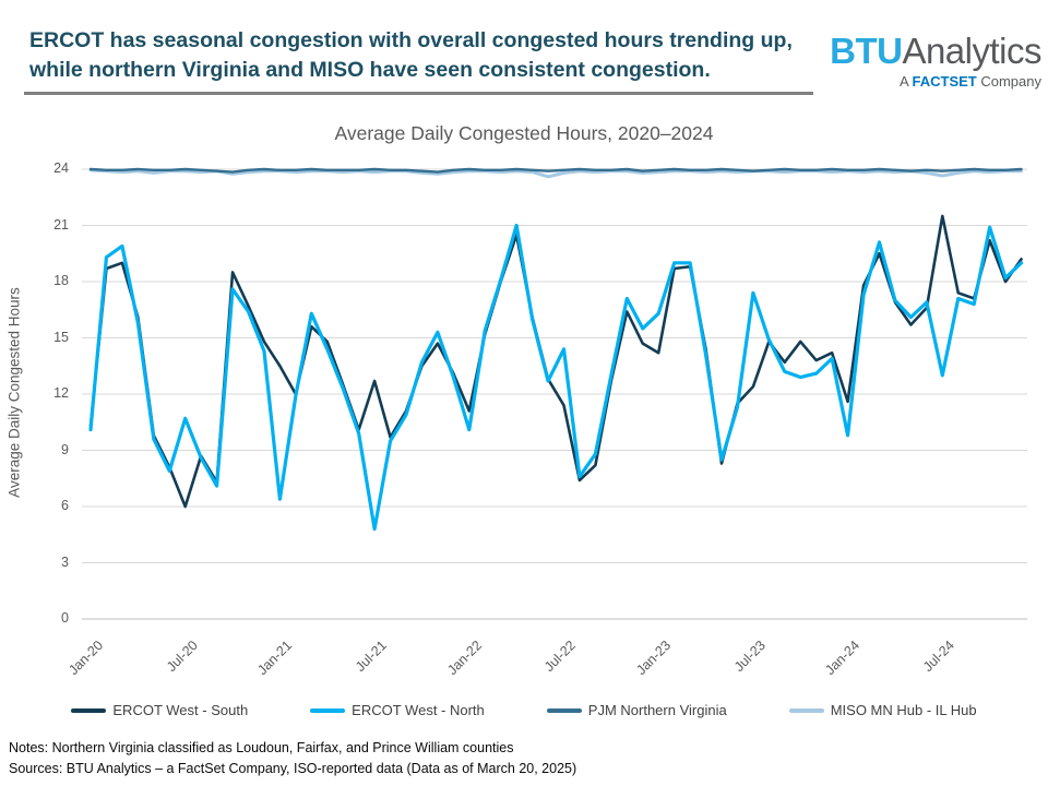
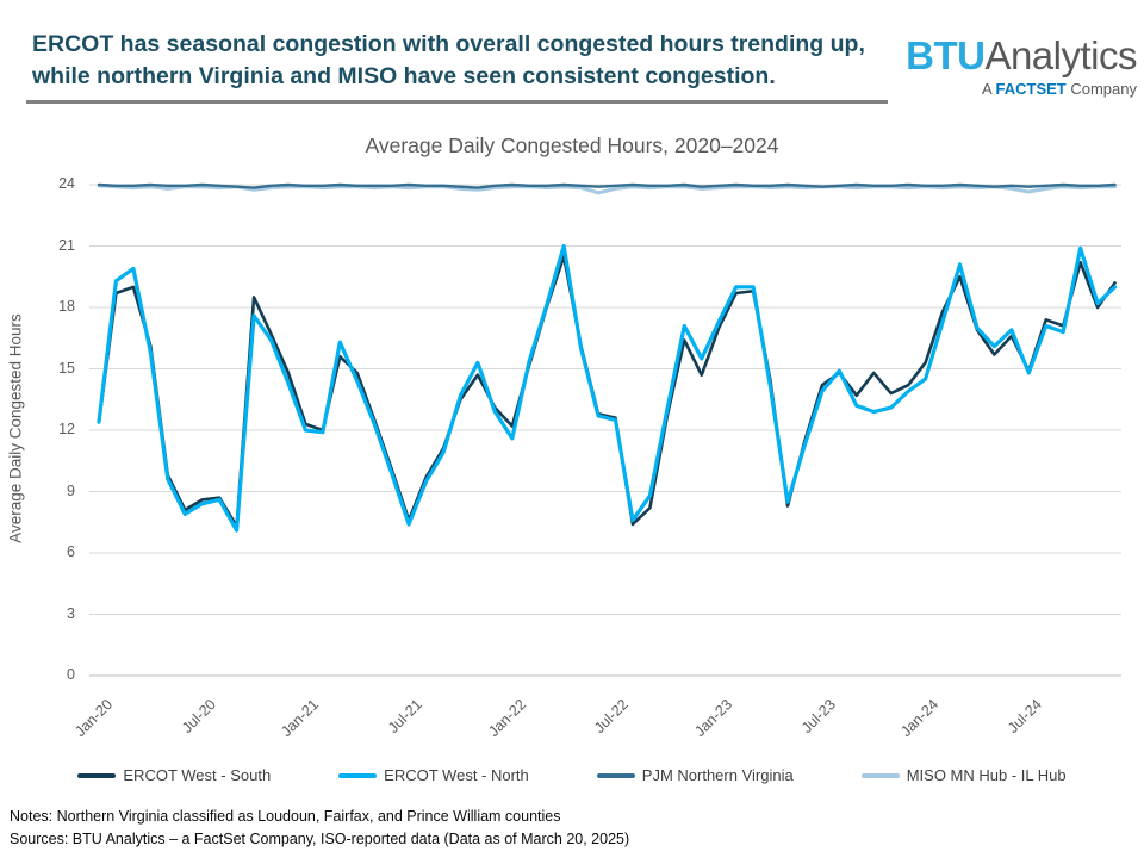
ERCOT West - South/Jan-20: 10.3 -> 12.4
ERCOT West - North/Jan-20: 10.1 -> 12.4
ERCOT West - South/Jul-20: 6.0 -> 8.6
ERCOT West - North/Jul-20: 10.7 -> 8.4
ERCOT West - South/Jan-21: 13.5 -> 12.3
ERCOT West - North/Jan-21: 6.4 -> 12.0
ERCOT West - South/Jul-21: 12.7 -> 7.6
ERCOT West - North/Jul-21: 4.8 -> 7.4
ERCOT West - South/Jan-22: 11.1 -> 12.2
ERCOT West - North/Jan-22: 10.1 -> 11.6
ERCOT West - South/Jul-22: 11.4 -> 12.6
ERCOT West - North/Jul-22: 14.4 -> 12.5
ERCOT West - South/Jan-23: 14.2 -> 17.0
ERCOT West - North/Jan-23: 16.3 -> 17.3
ERCOT West - South/Jul-23: 12.4 -> 14.2
ERCOT West - North/Jul-23: 17.4 -> 13.9
ERCOT West - South/Jan-24: 11.6 -> 15.3
ERCOT West - North/Jan-24: 9.8 -> 14.5
ERCOT West - South/Jul-24: 21.5 -> 14.9
ERCOT West - North/Jul-24: 13.0 -> 14.8
